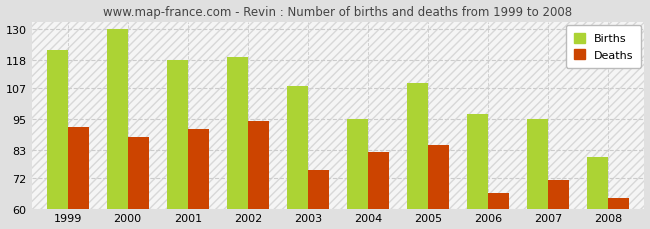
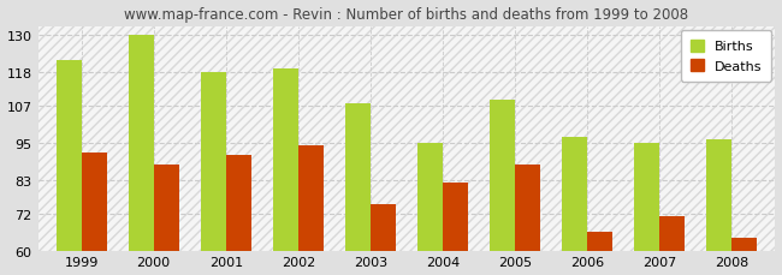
Deaths/2005: 85 -> 88
Births/2008: 80 -> 96
